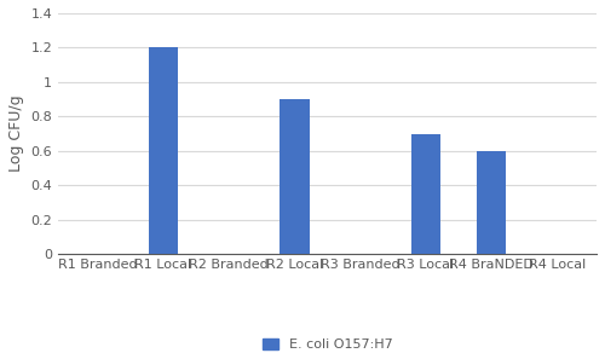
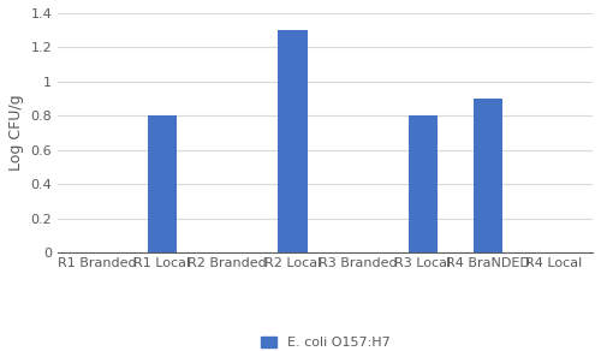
R1 Local: 1.2 -> 0.8
R2 Local: 0.9 -> 1.3
R3 Local: 0.7 -> 0.8
R4 BraNDED: 0.6 -> 0.9
